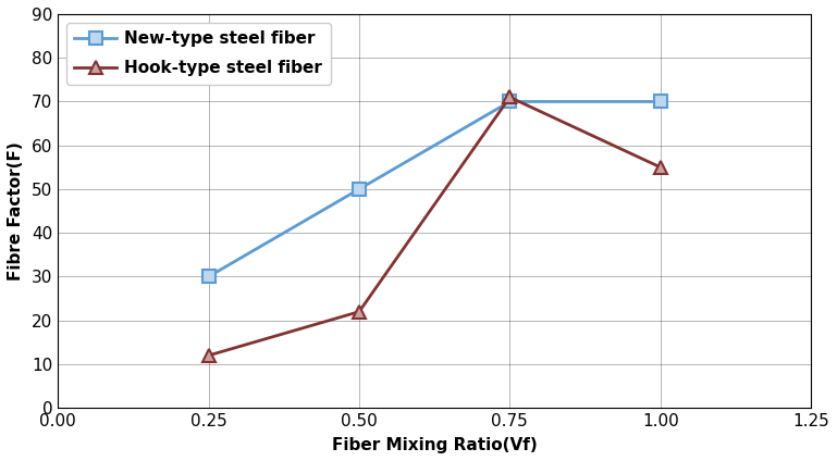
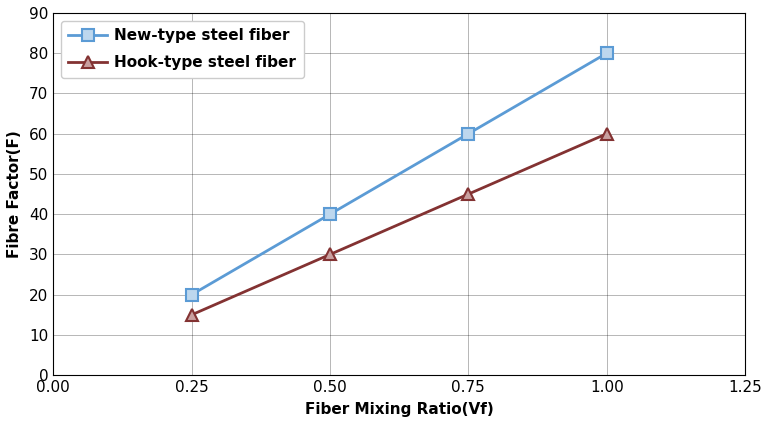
New-type steel fiber/0.25: 30 -> 20
Hook-type steel fiber/0.25: 12 -> 15
New-type steel fiber/0.50: 50 -> 40
Hook-type steel fiber/0.50: 22 -> 30
New-type steel fiber/0.75: 70 -> 60
Hook-type steel fiber/0.75: 71 -> 45
New-type steel fiber/1.00: 70 -> 80
Hook-type steel fiber/1.00: 55 -> 60
